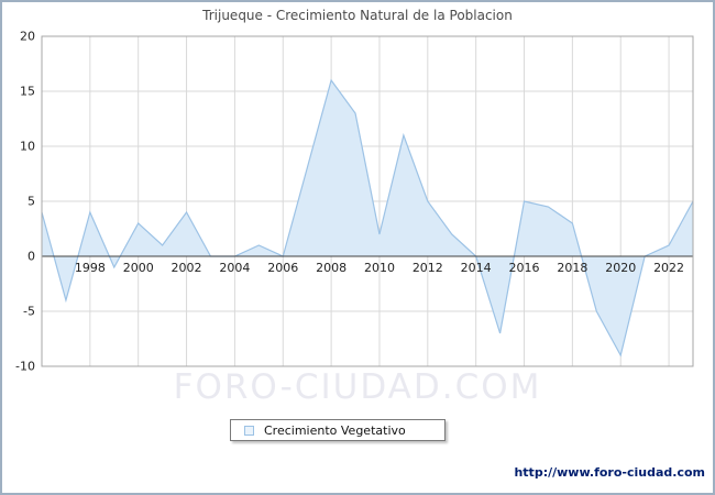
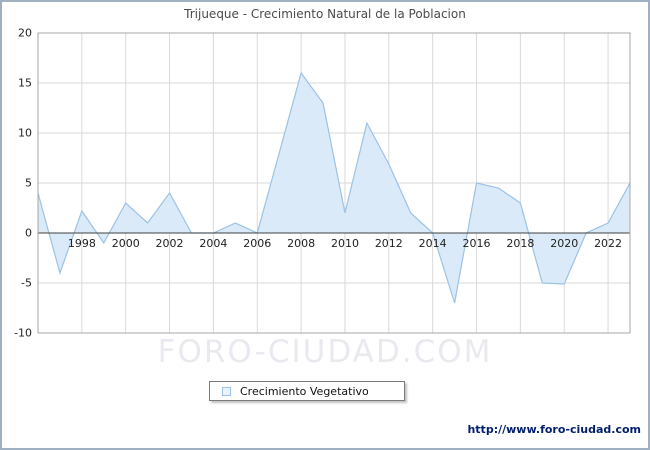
1998: 4.0 -> 2.2
2012: 5.0 -> 6.9
2020: -9.0 -> -5.1
